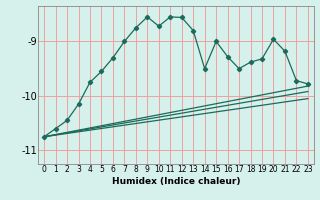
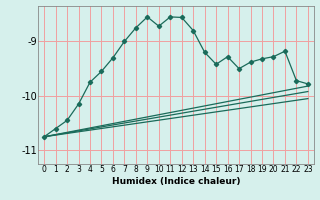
14: -9.50 -> -9.20
15: -9.00 -> -9.42
20: -8.96 -> -9.28
